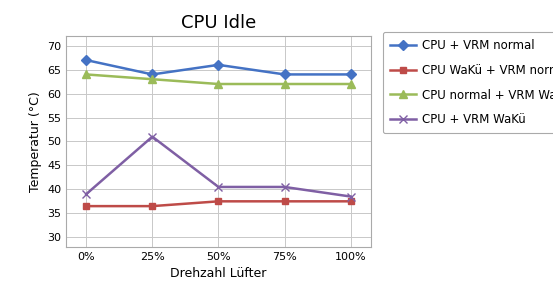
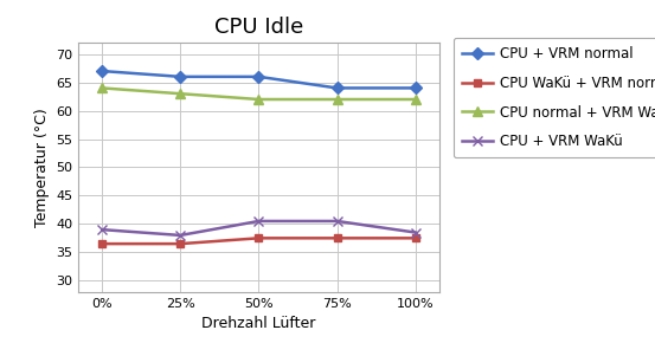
CPU + VRM normal/25%: 64 -> 66
CPU + VRM WaKü/25%: 51.0 -> 38.0
